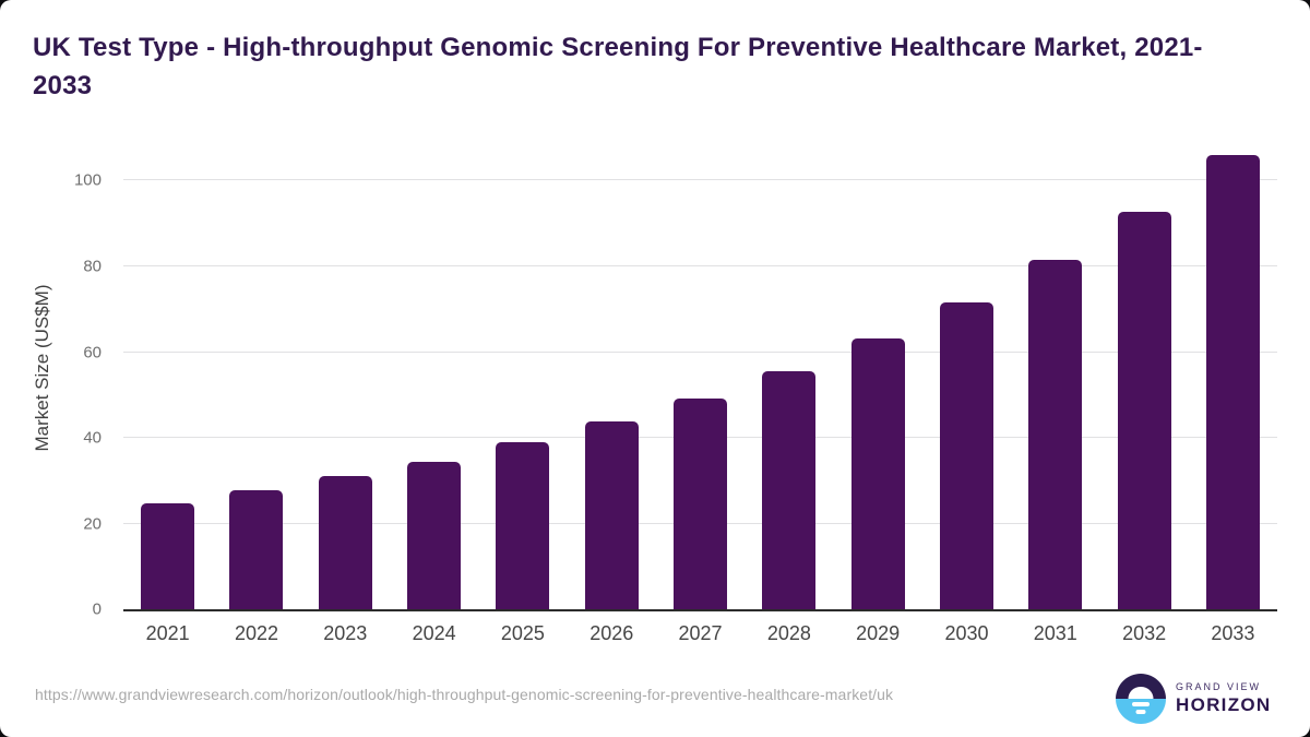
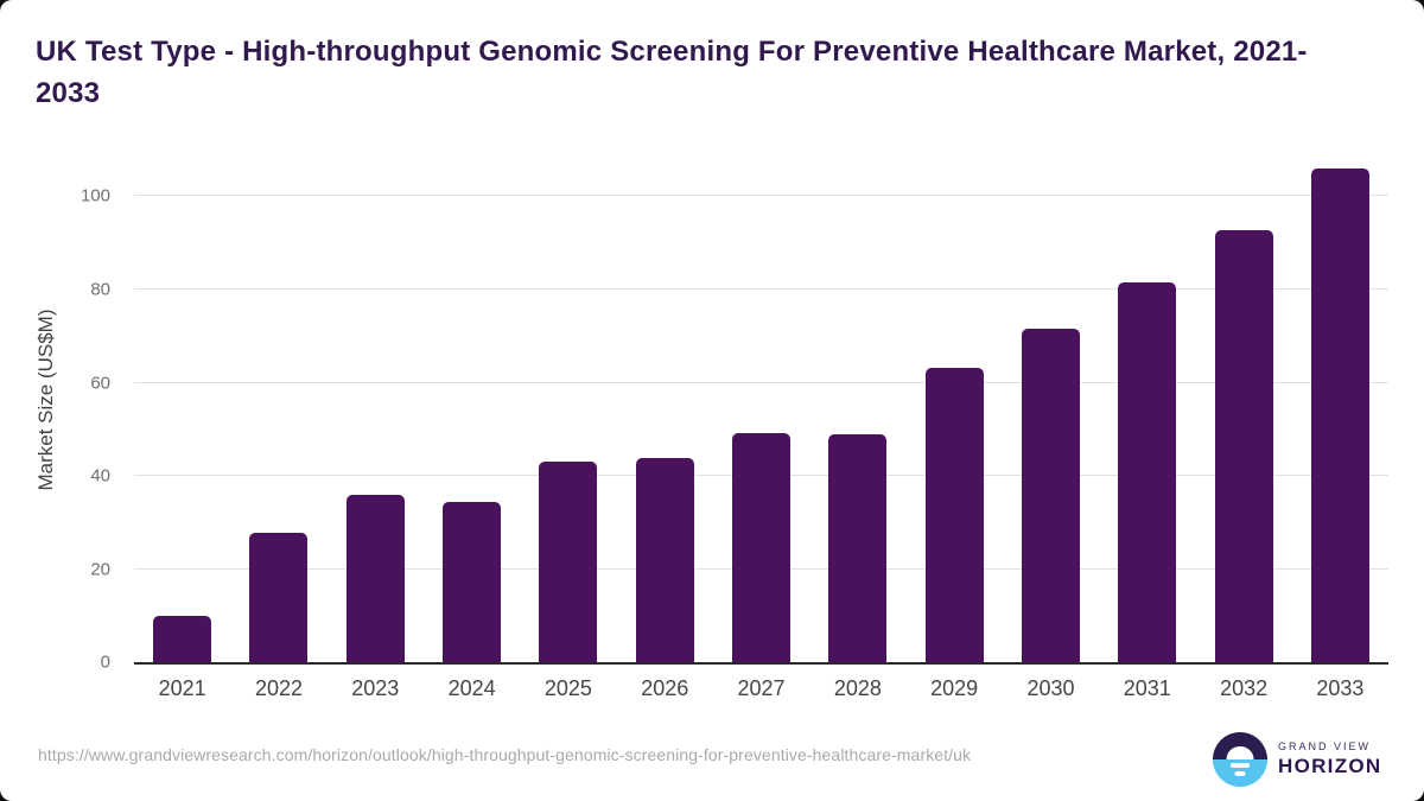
2021: 25 -> 10
2023: 31 -> 36
2025: 39 -> 43
2028: 56 -> 49
